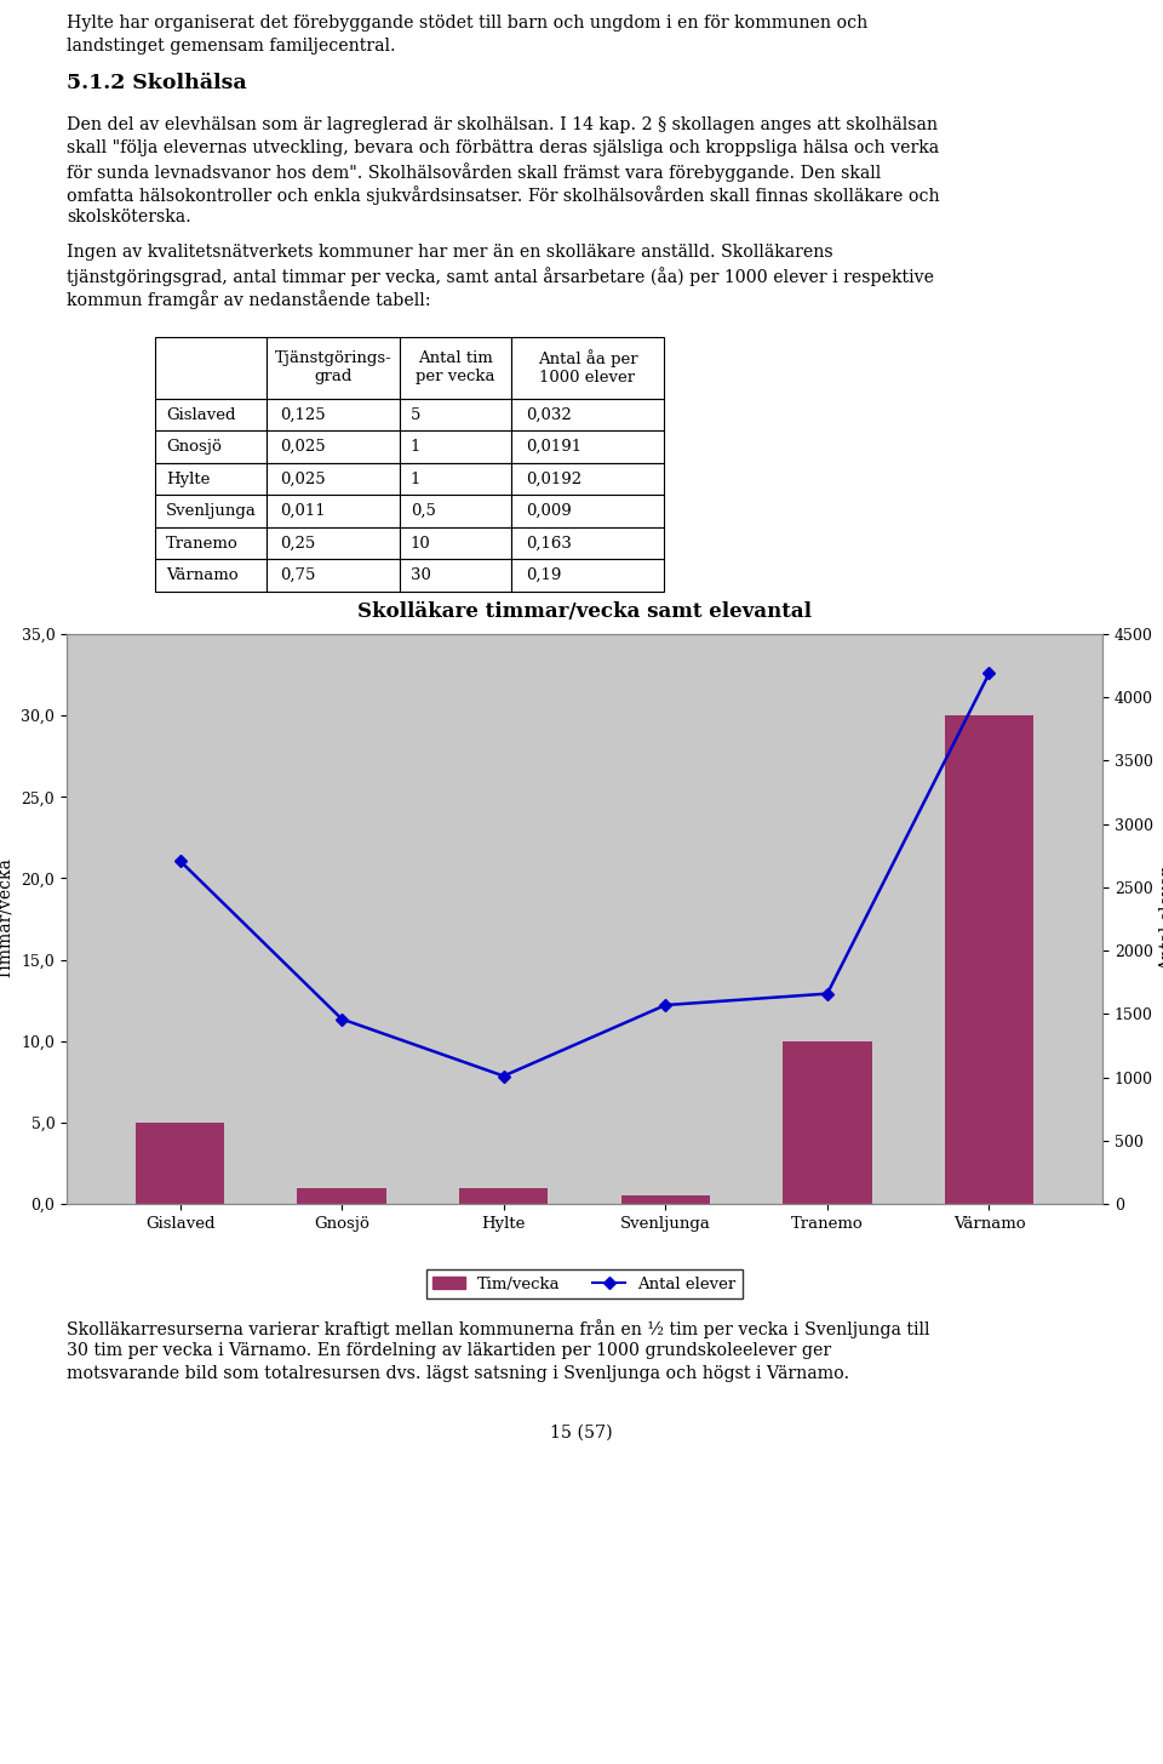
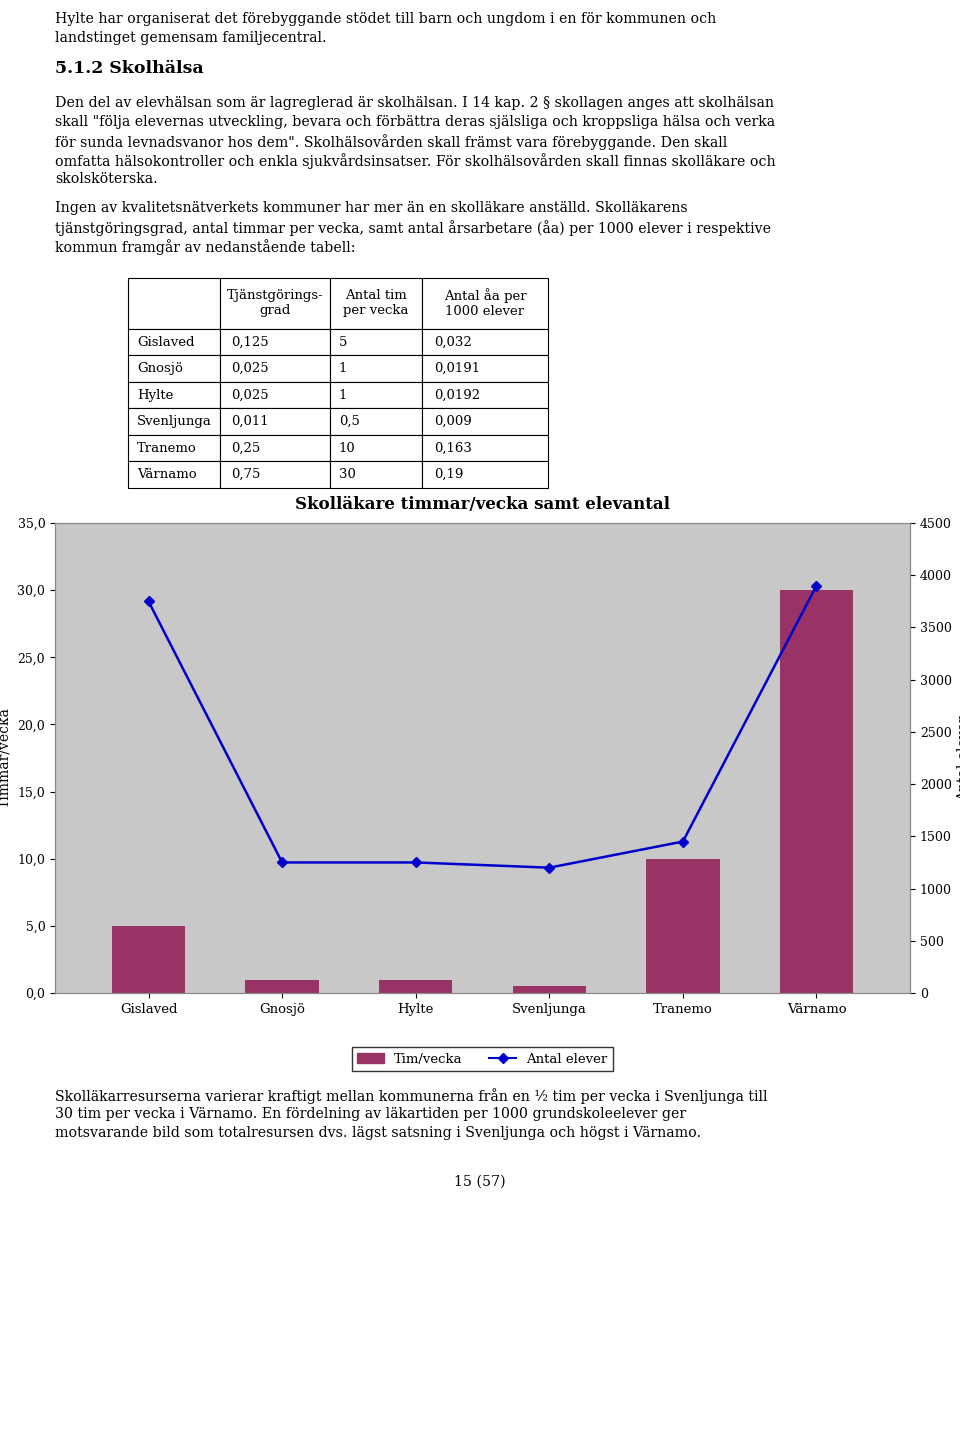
Antal elever/Gislaved: 2710 -> 3750
Antal elever/Gnosjö: 1460 -> 1250
Antal elever/Hylte: 1010 -> 1250
Antal elever/Svenljunga: 1570 -> 1200
Antal elever/Tranemo: 1660 -> 1450
Antal elever/Värnamo: 4190 -> 3900
